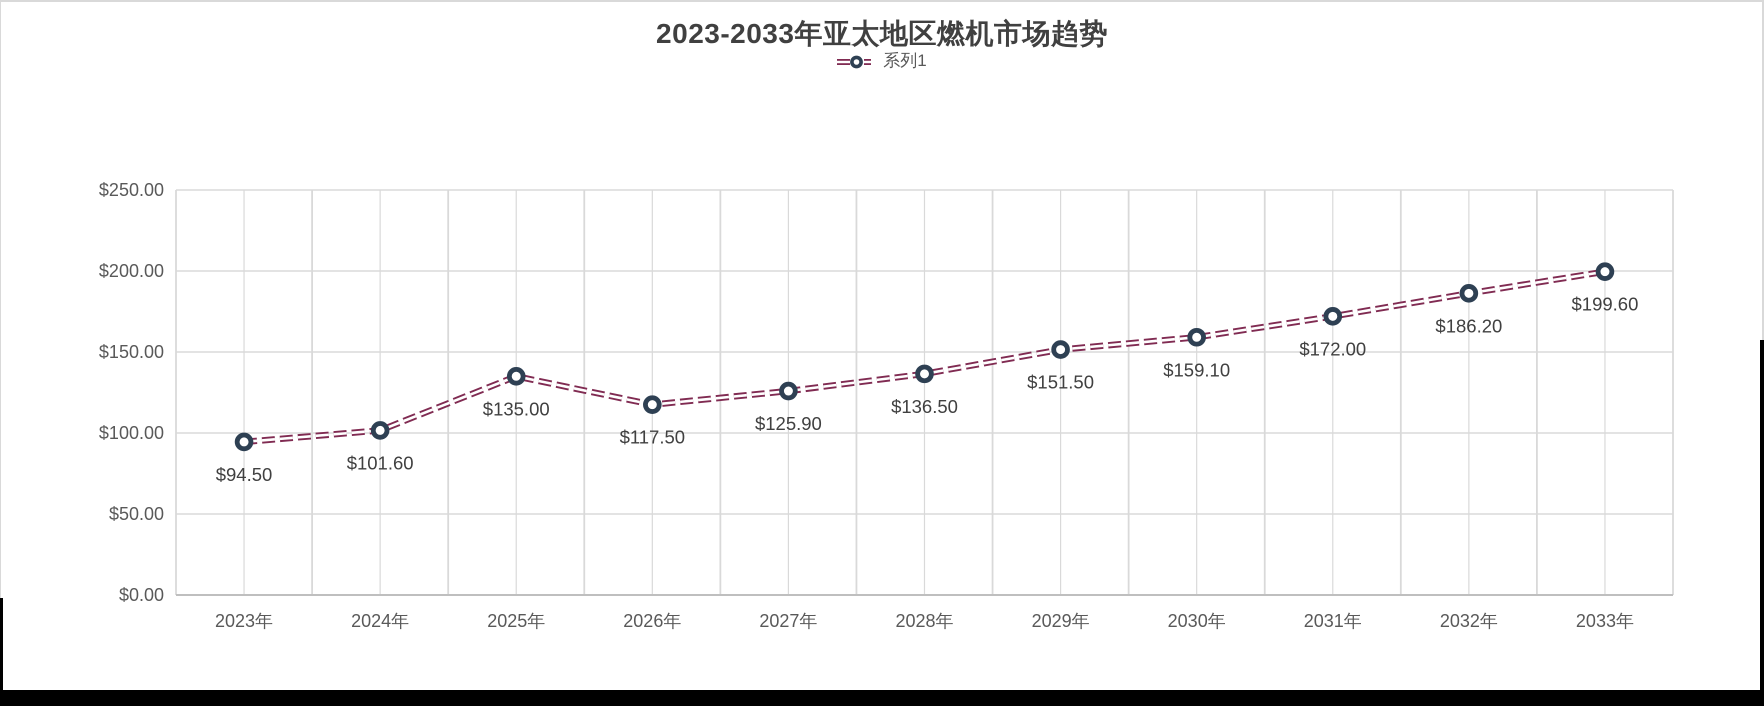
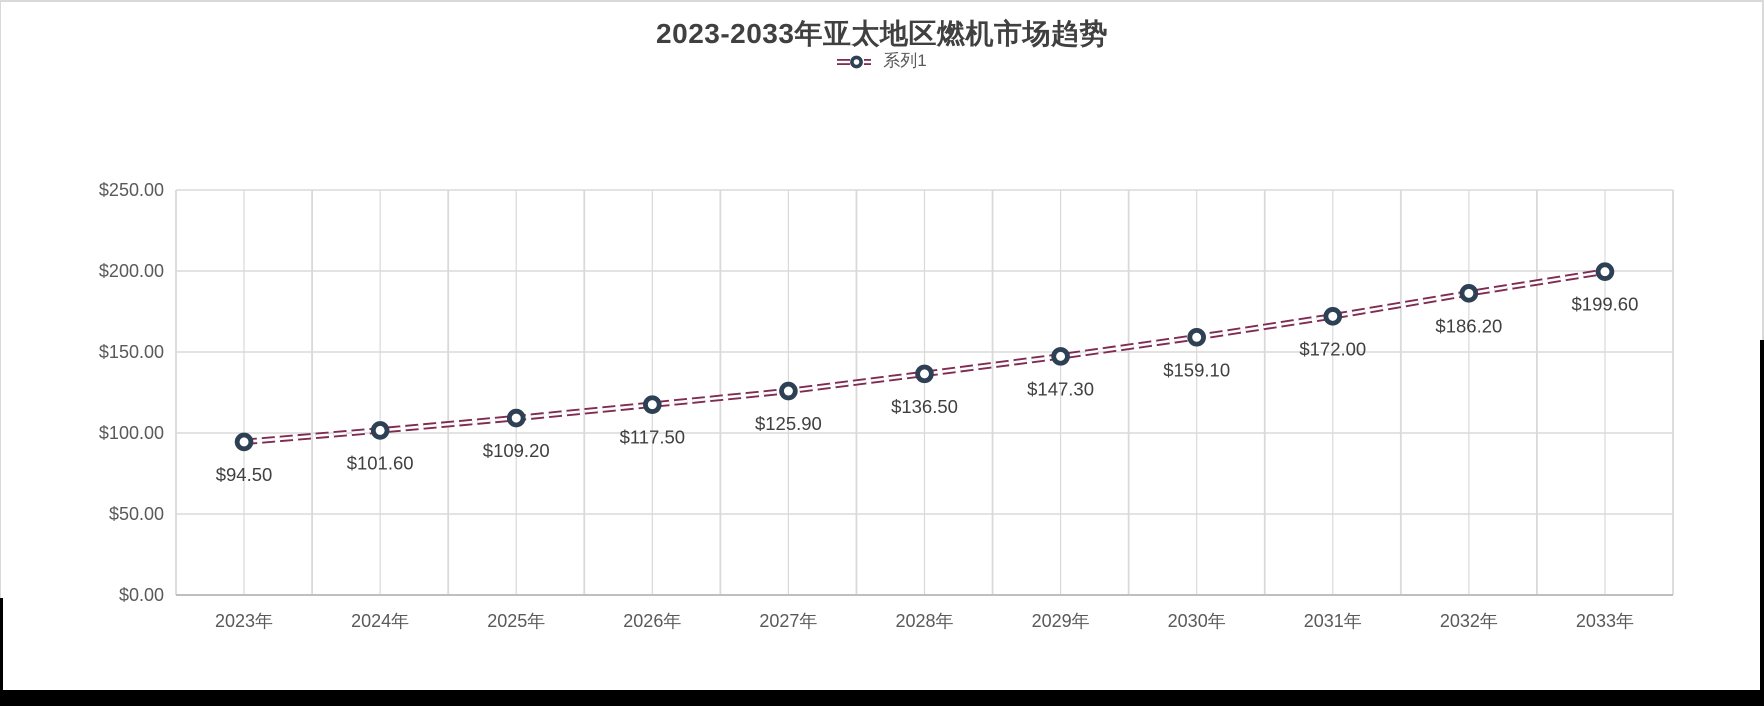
2025年: $135.00 -> $109.20
2029年: $151.50 -> $147.30
